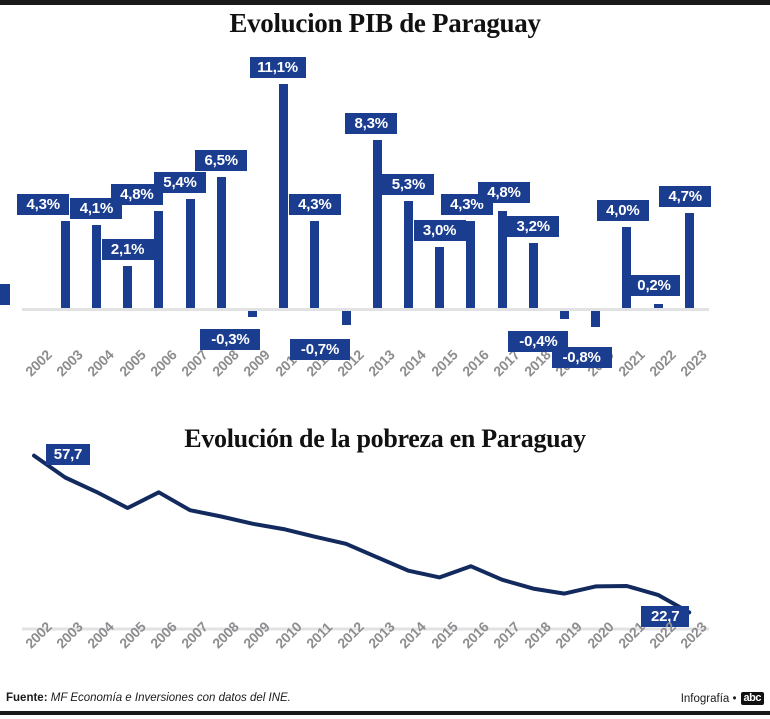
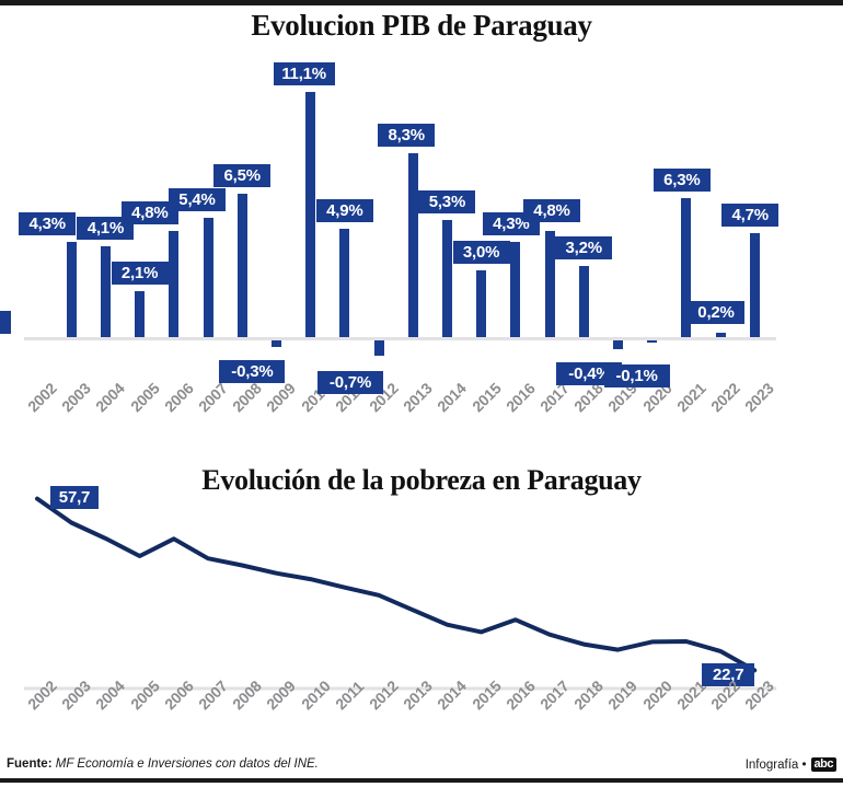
Evolucion PIB de Paraguay/2011: 4,3% -> 4,9%
Evolucion PIB de Paraguay/2020: -0,8% -> -0,1%
Evolucion PIB de Paraguay/2021: 4,0% -> 6,3%
